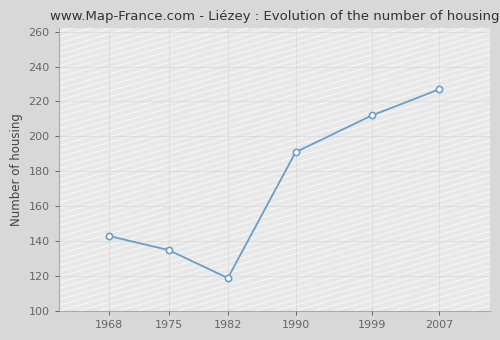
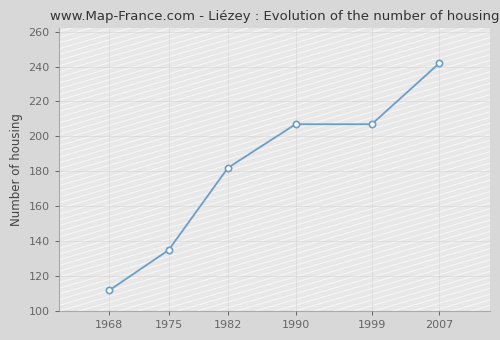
1968: 143 -> 112
1982: 119 -> 182
1990: 191 -> 207
1999: 212 -> 207
2007: 227 -> 242
